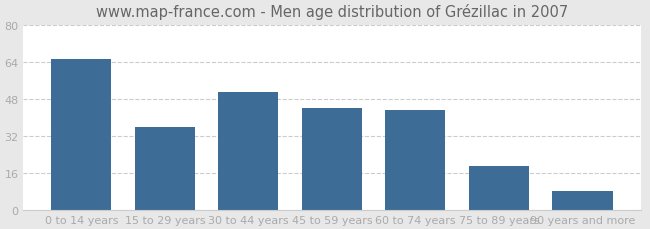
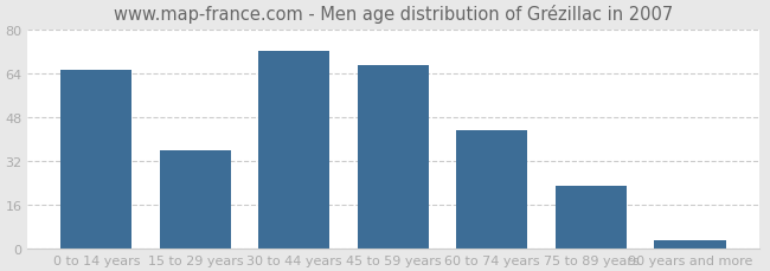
30 to 44 years: 51 -> 72
45 to 59 years: 44 -> 67
75 to 89 years: 19 -> 23
90 years and more: 8 -> 3
